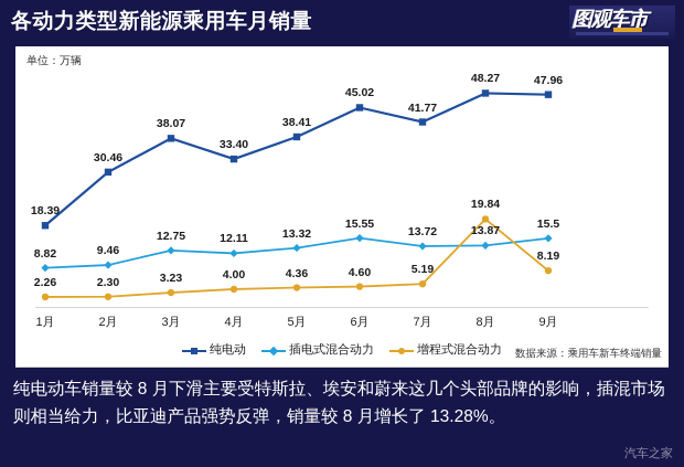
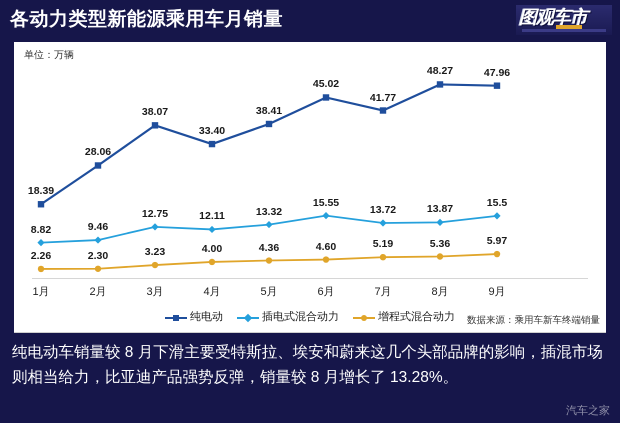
纯电动/2月: 30.46 -> 28.06
增程式混合动力/8月: 19.84 -> 5.36
增程式混合动力/9月: 8.19 -> 5.97
